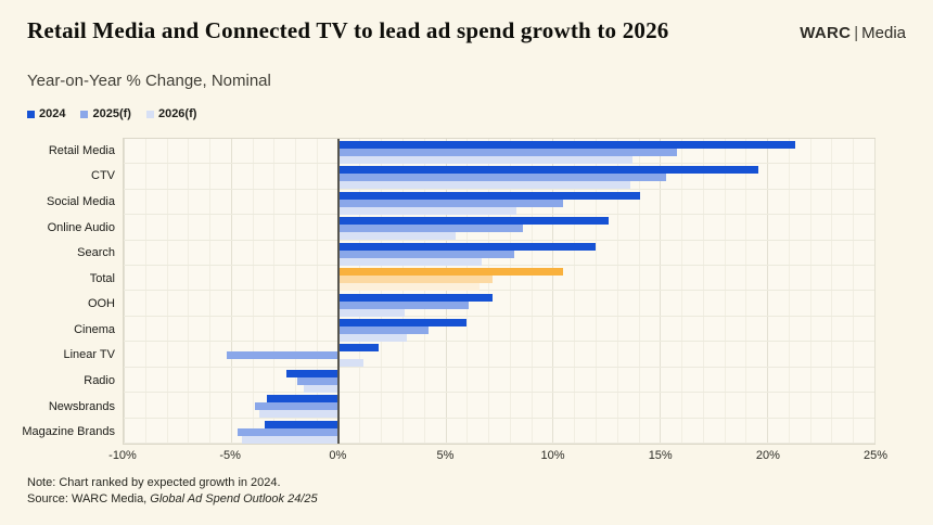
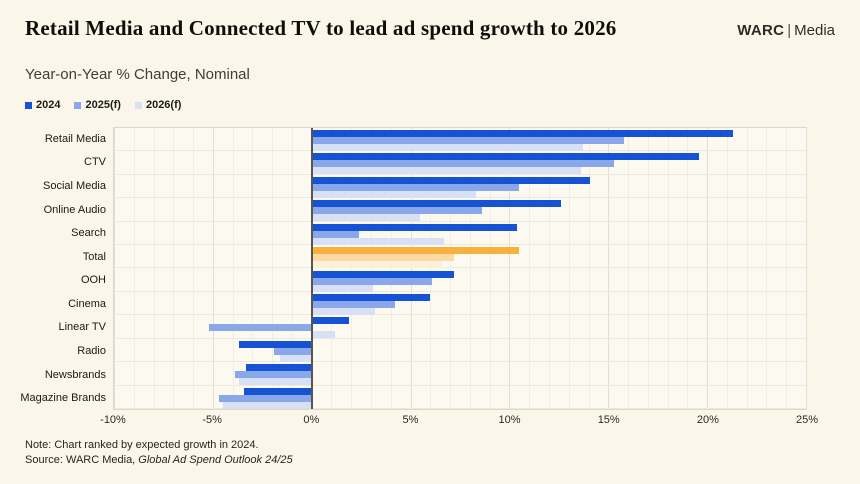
2024/Search: 12.0% -> 10.4%
2025(f)/Search: 8.2% -> 2.4%
2024/Radio: -2.4% -> -3.7%
